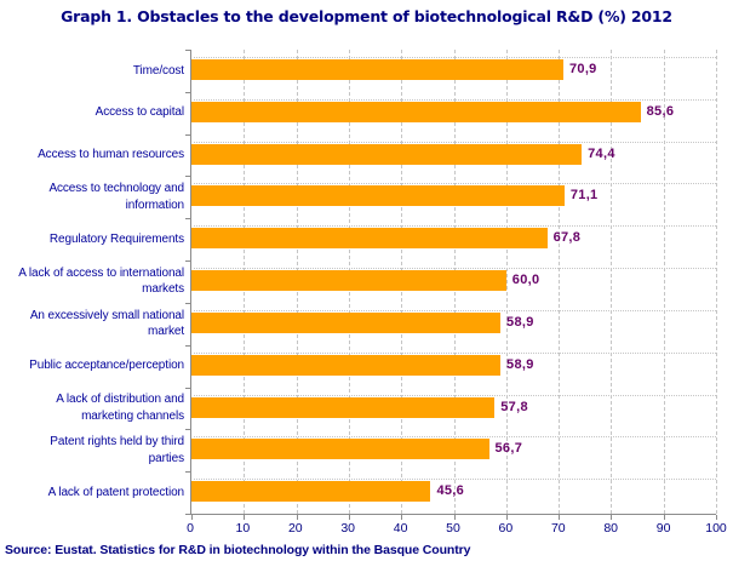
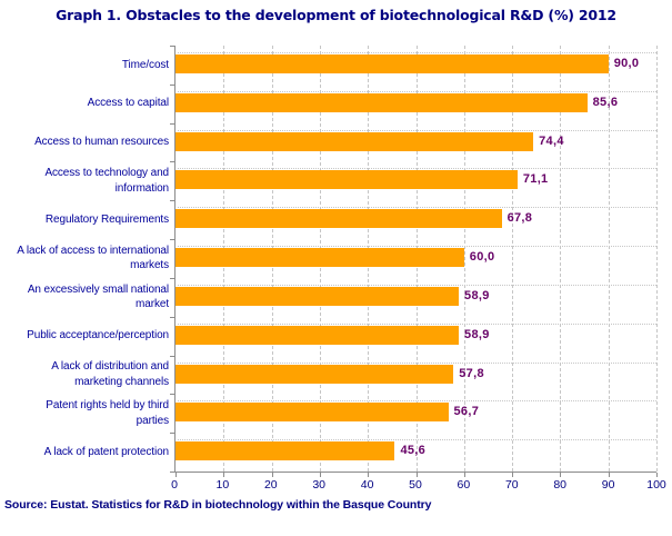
Time/cost: 70,9 -> 90,0
